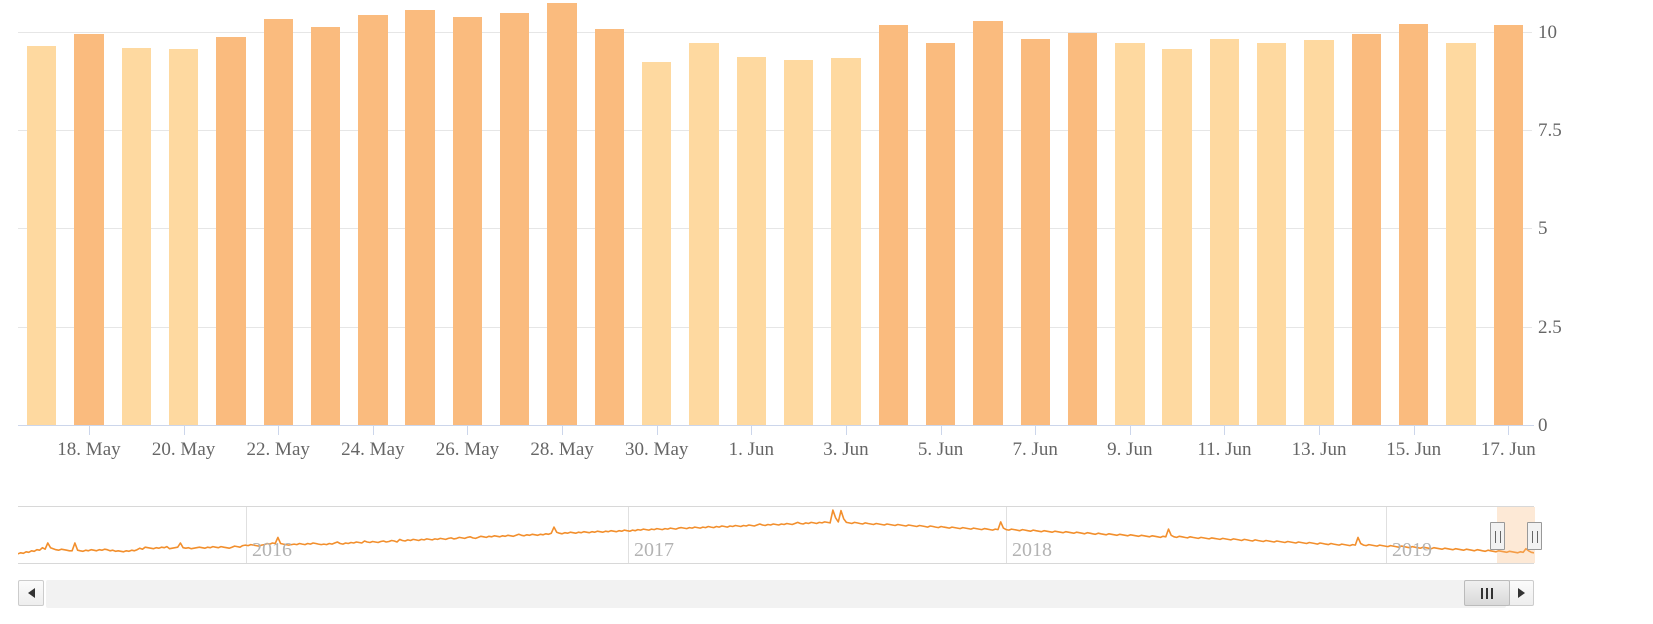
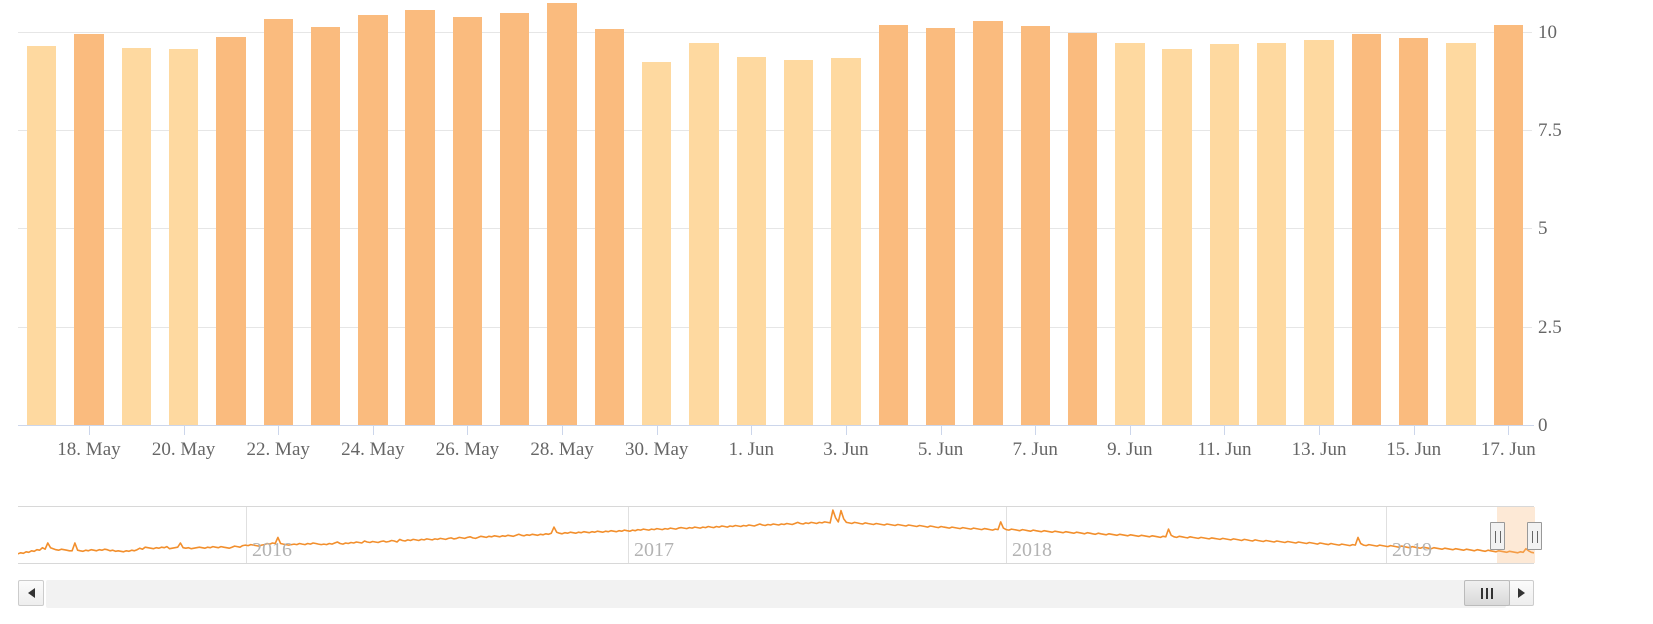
5. Jun: 9.7 -> 10.1
7. Jun: 9.8 -> 10.2
11. Jun: 9.8 -> 9.7
15. Jun: 10.2 -> 9.8
